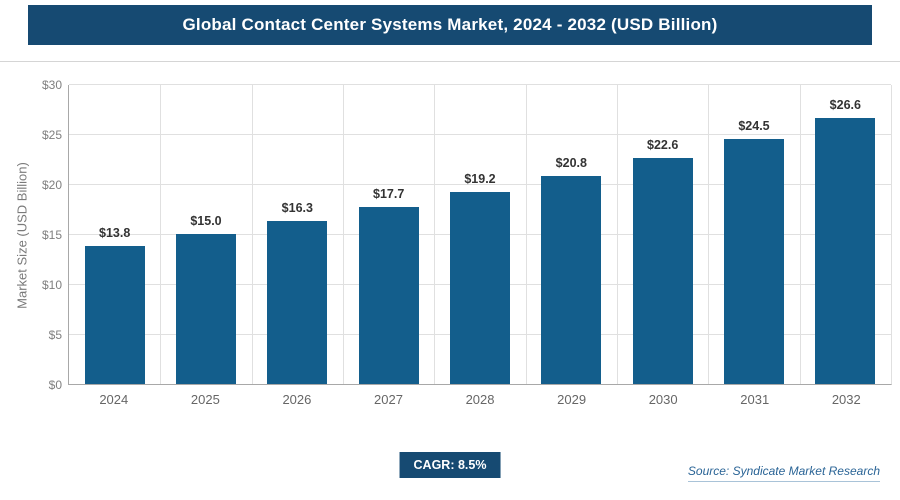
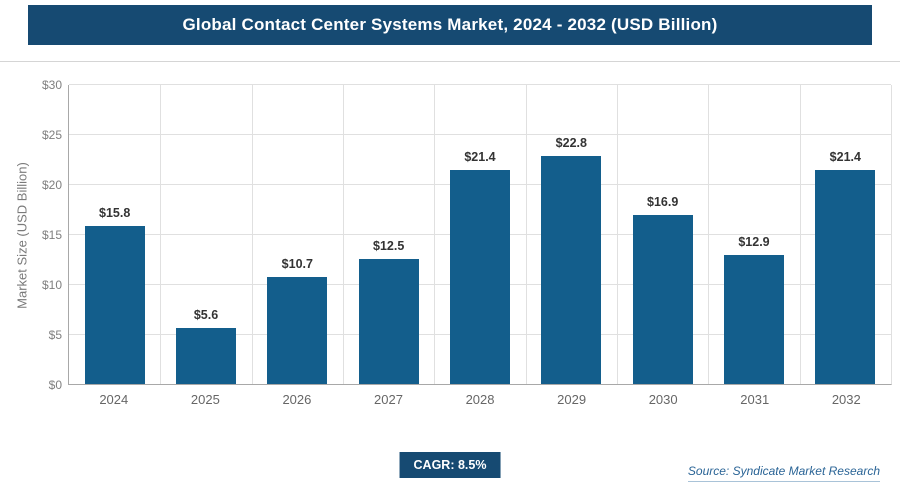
2024: $13.8 -> $15.8
2025: $15.0 -> $5.6
2026: $16.3 -> $10.7
2027: $17.7 -> $12.5
2028: $19.2 -> $21.4
2029: $20.8 -> $22.8
2030: $22.6 -> $16.9
2031: $24.5 -> $12.9
2032: $26.6 -> $21.4
